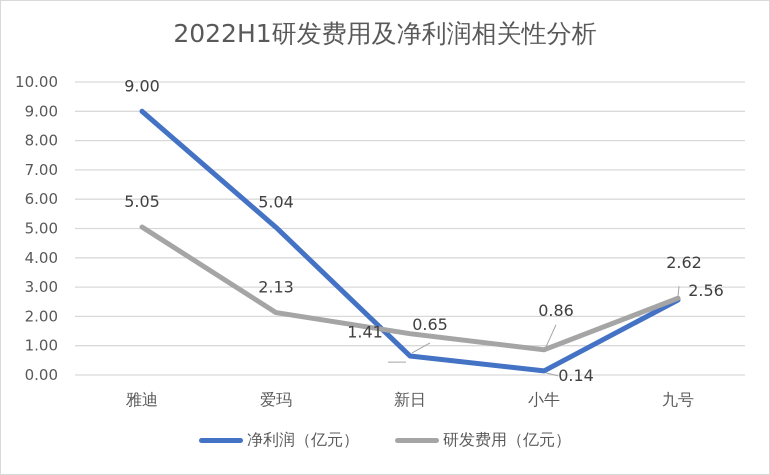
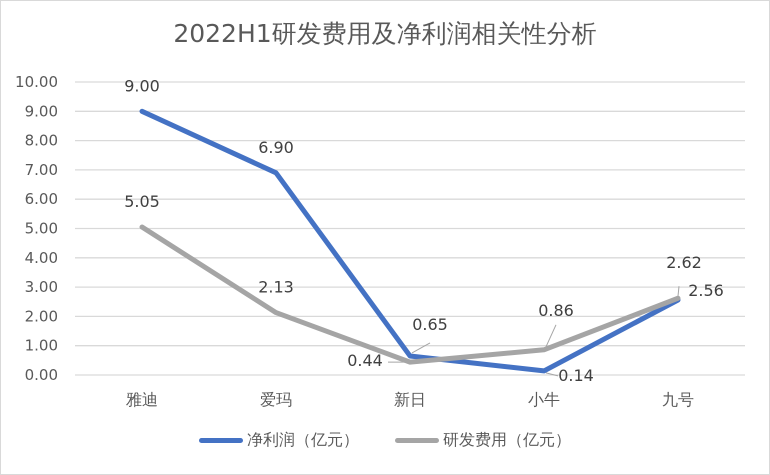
净利润（亿元）/爱玛: 5.04 -> 6.90
研发费用（亿元）/新日: 1.41 -> 0.44
